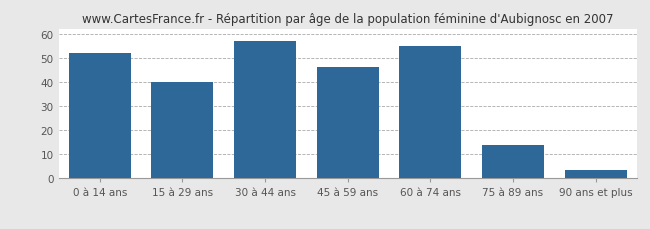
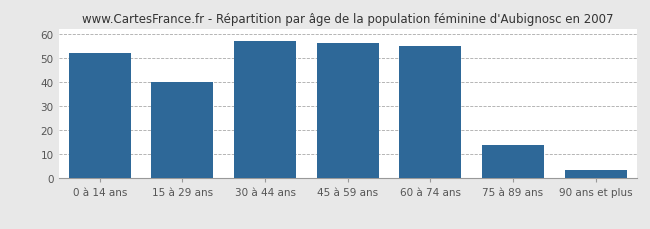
45 à 59 ans: 46.0 -> 56.0
